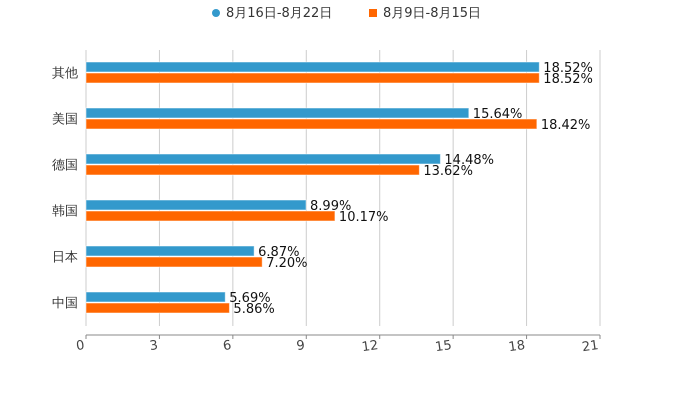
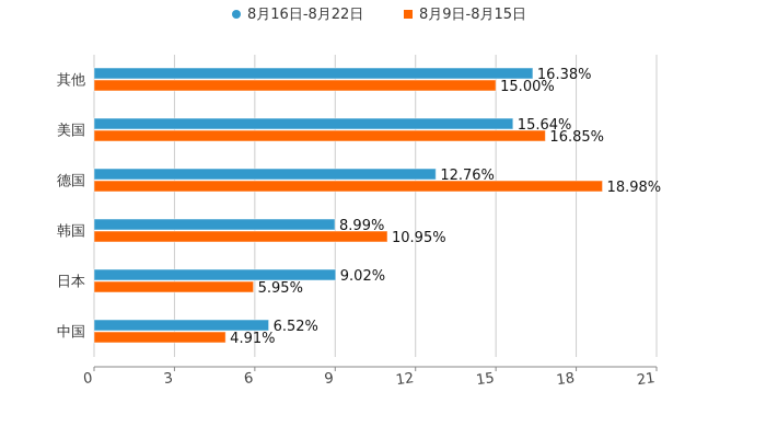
8月16日-8月22日/其他: 18.52% -> 16.38%
8月9日-8月15日/其他: 18.52% -> 15.00%
8月9日-8月15日/美国: 18.42% -> 16.85%
8月16日-8月22日/德国: 14.48% -> 12.76%
8月9日-8月15日/德国: 13.62% -> 18.98%
8月9日-8月15日/韩国: 10.17% -> 10.95%
8月16日-8月22日/日本: 6.87% -> 9.02%
8月9日-8月15日/日本: 7.20% -> 5.95%
8月16日-8月22日/中国: 5.69% -> 6.52%
8月9日-8月15日/中国: 5.86% -> 4.91%
